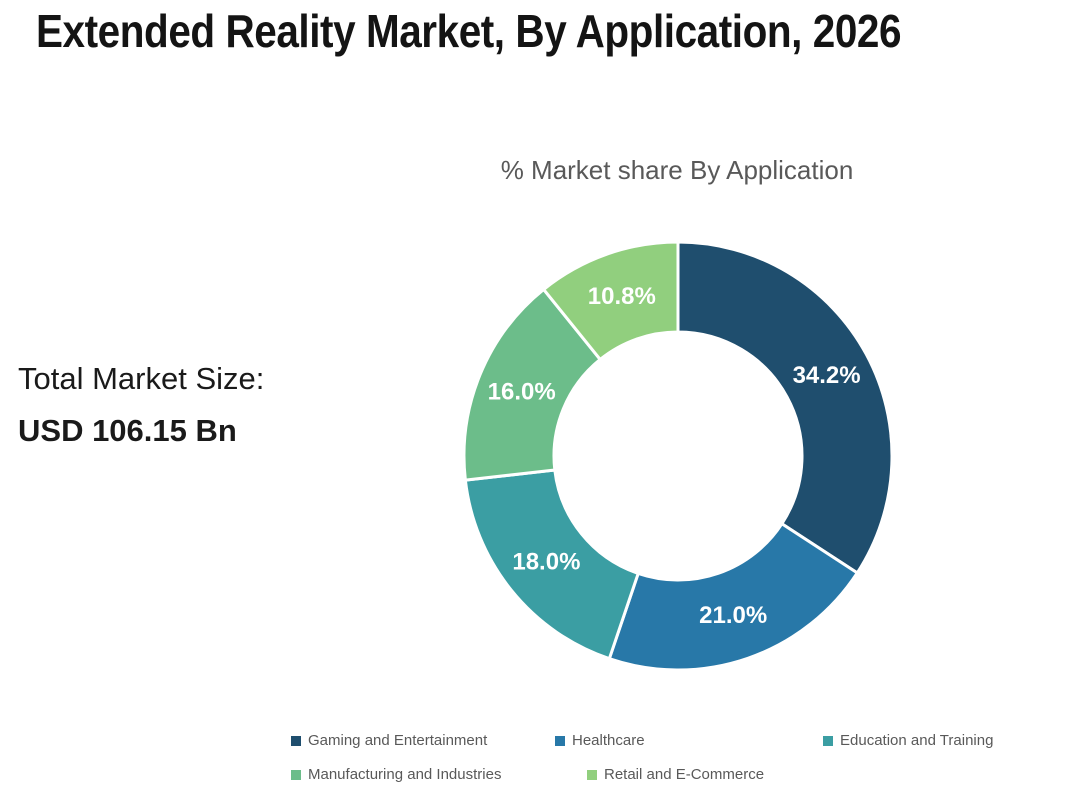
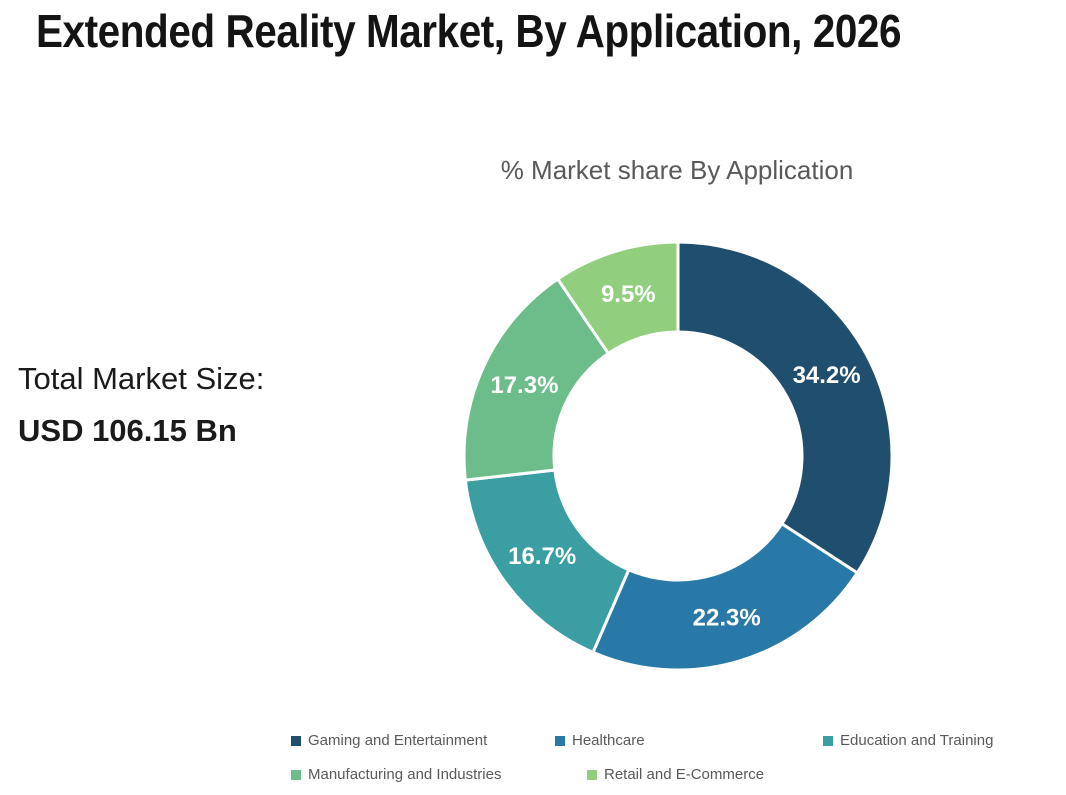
Healthcare: 21.0% -> 22.3%
Education and Training: 18.0% -> 16.7%
Manufacturing and Industries: 16.0% -> 17.3%
Retail and E-Commerce: 10.8% -> 9.5%
